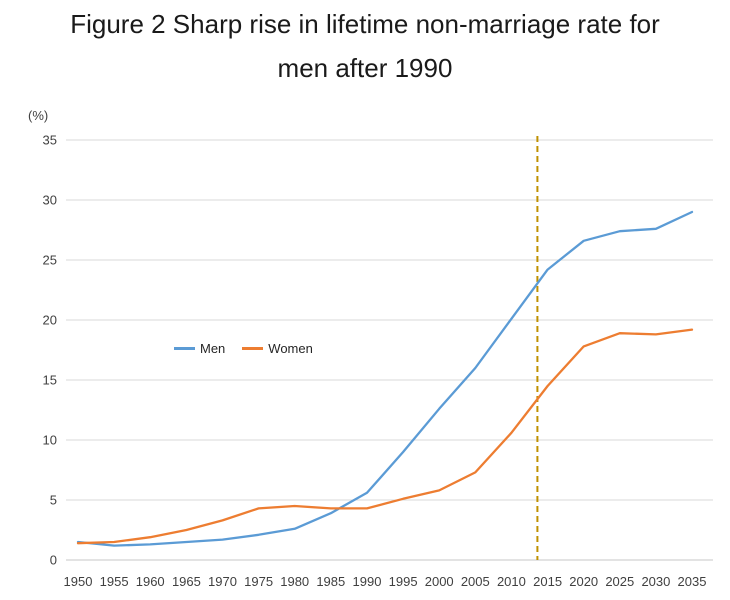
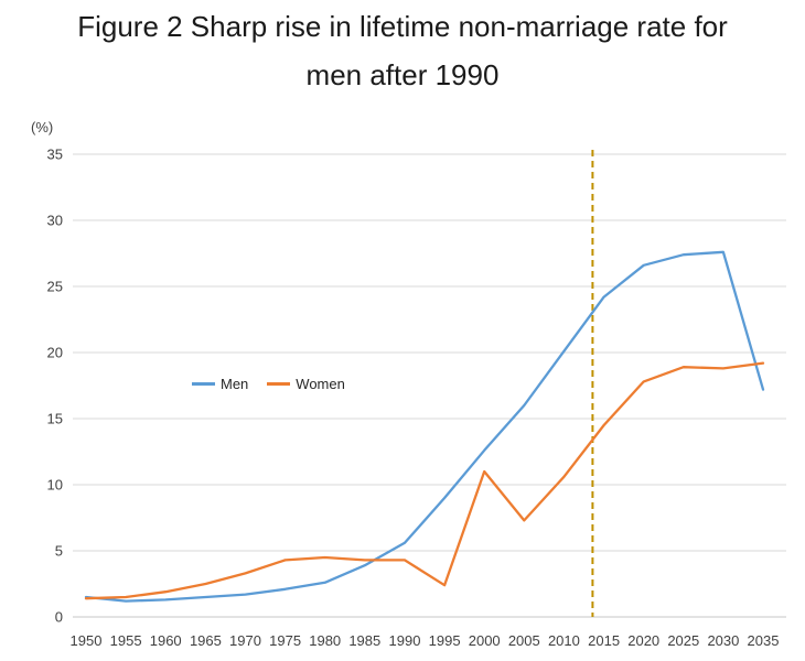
Women/1995: 5.1 -> 2.4
Women/2000: 5.8 -> 11.0
Men/2035: 29.0 -> 17.2
